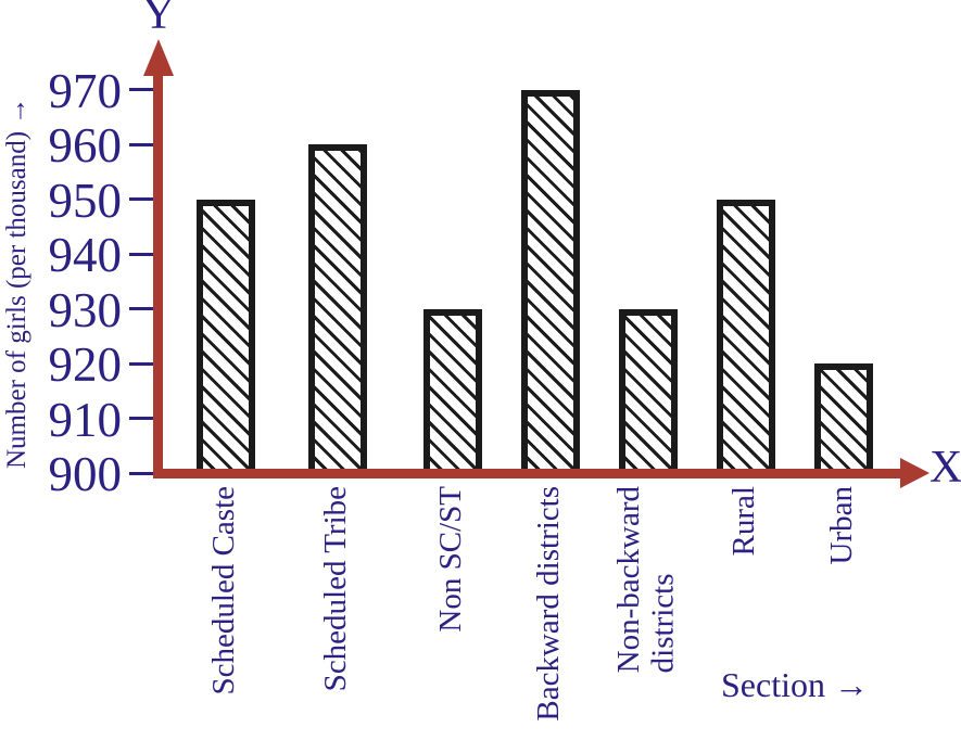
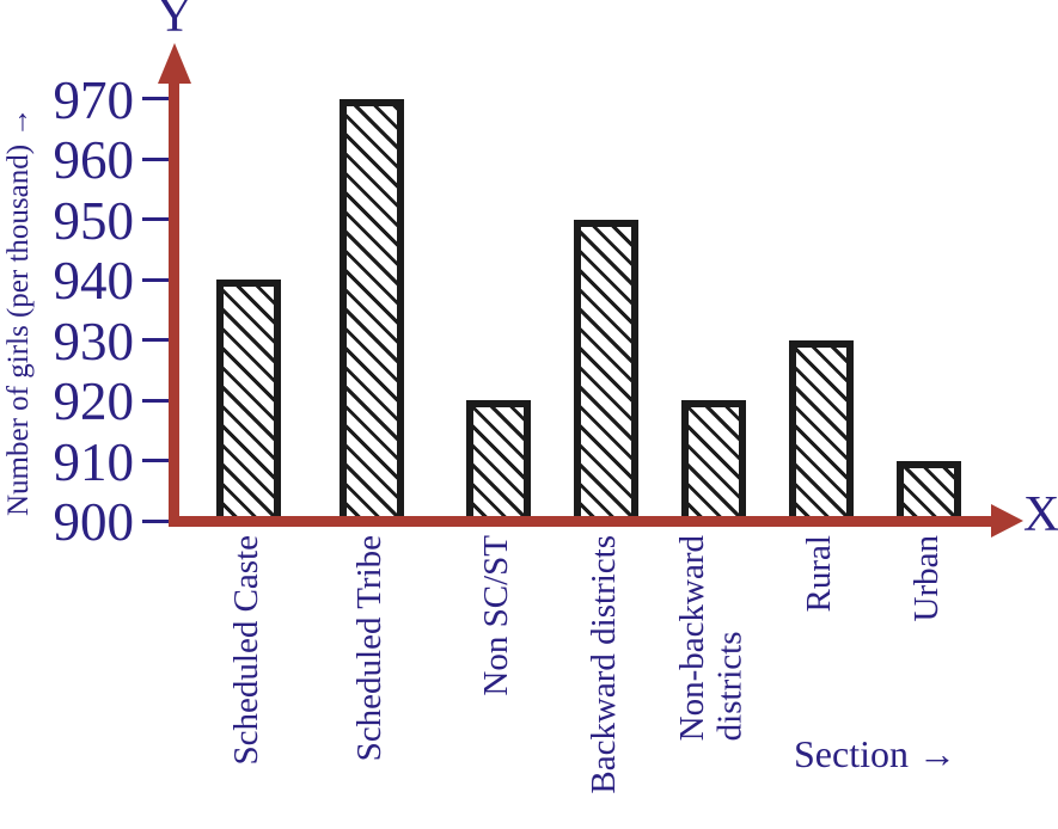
Scheduled Caste: 950 -> 940
Scheduled Tribe: 960 -> 970
Non SC/ST: 930 -> 920
Backward districts: 970 -> 950
Non-backward districts: 930 -> 920
Rural: 950 -> 930
Urban: 920 -> 910
